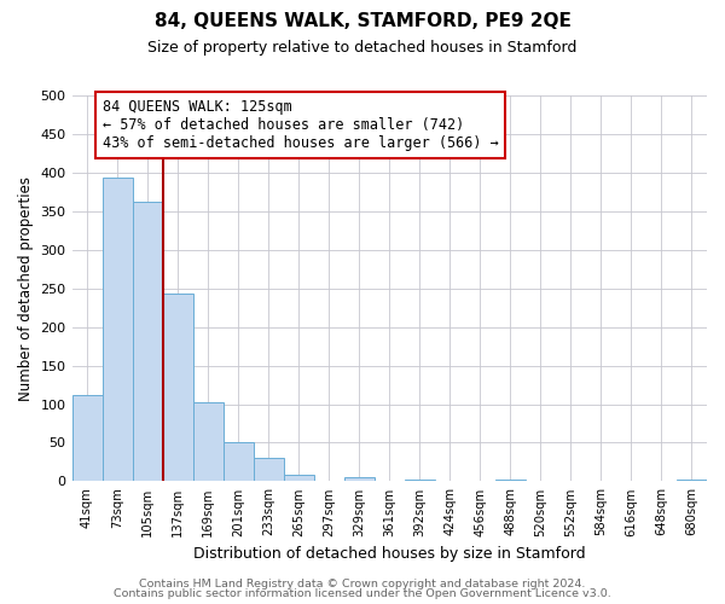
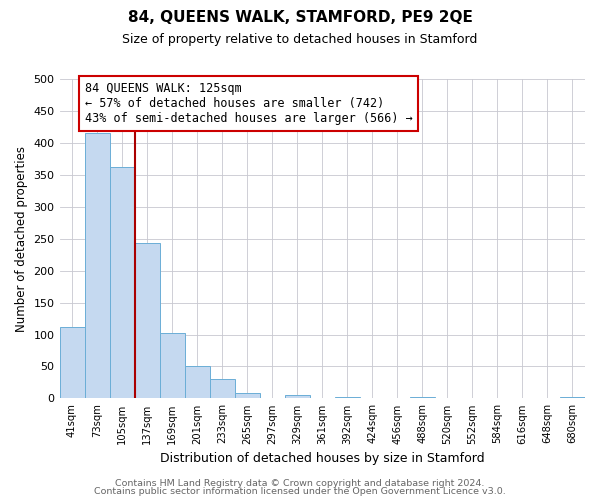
73sqm: 394 -> 416
